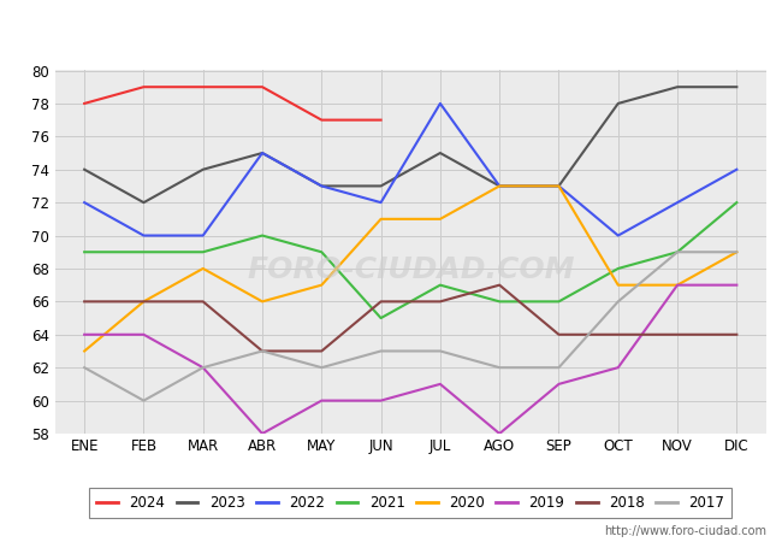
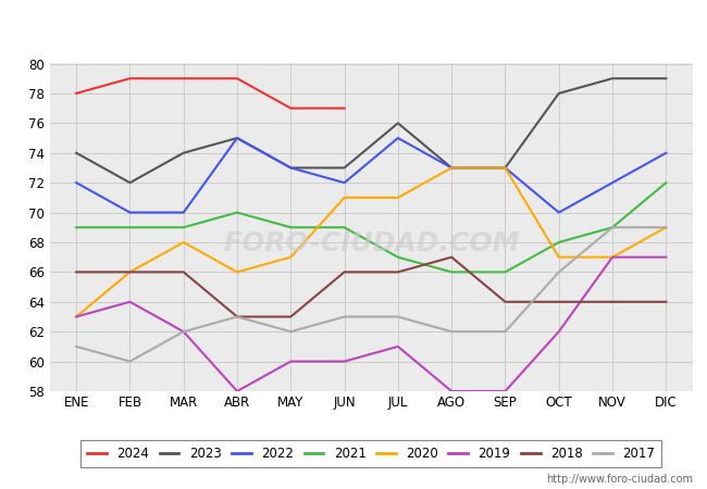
2019/ENE: 64 -> 63
2017/ENE: 62 -> 61
2021/JUN: 65 -> 69
2023/JUL: 75 -> 76
2022/JUL: 78 -> 75
2019/SEP: 61 -> 58
